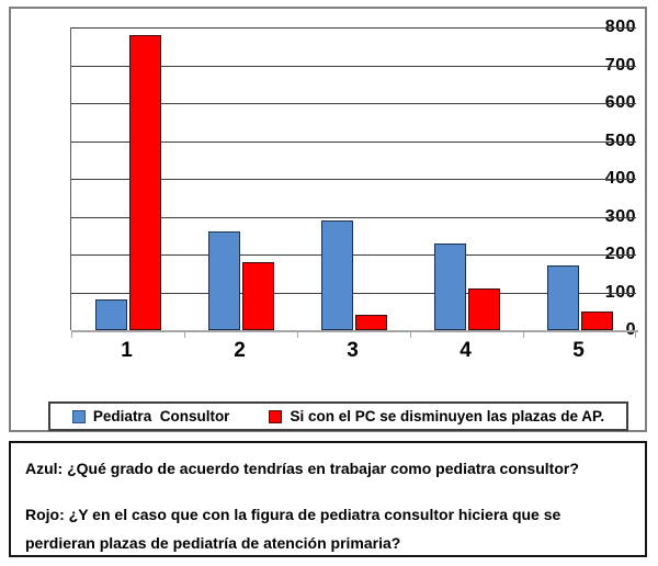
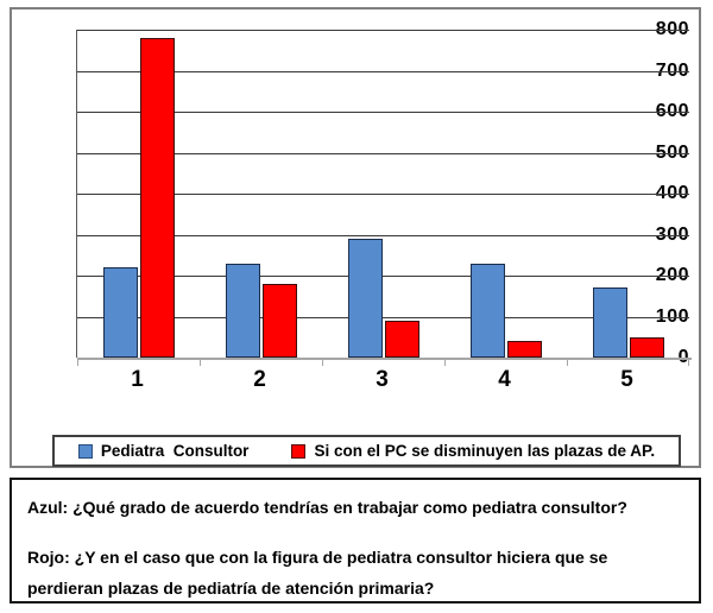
Pediatra Consultor/1: 80 -> 220
Pediatra Consultor/2: 260 -> 230
Si con el PC se disminuyen las plazas de AP./3: 40 -> 90
Si con el PC se disminuyen las plazas de AP./4: 110 -> 40
